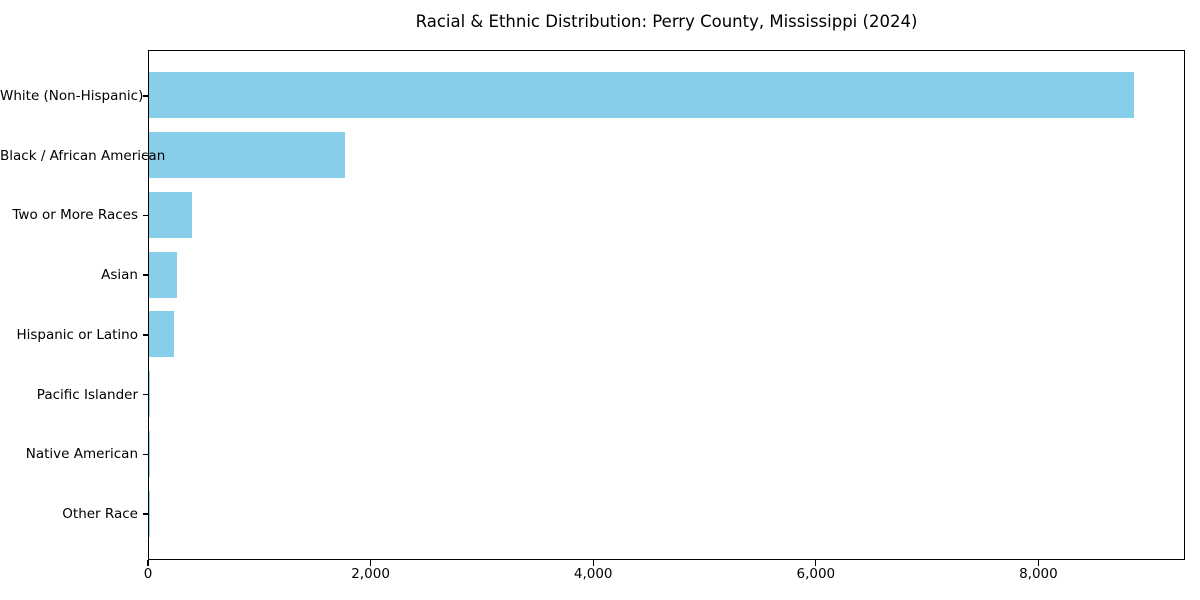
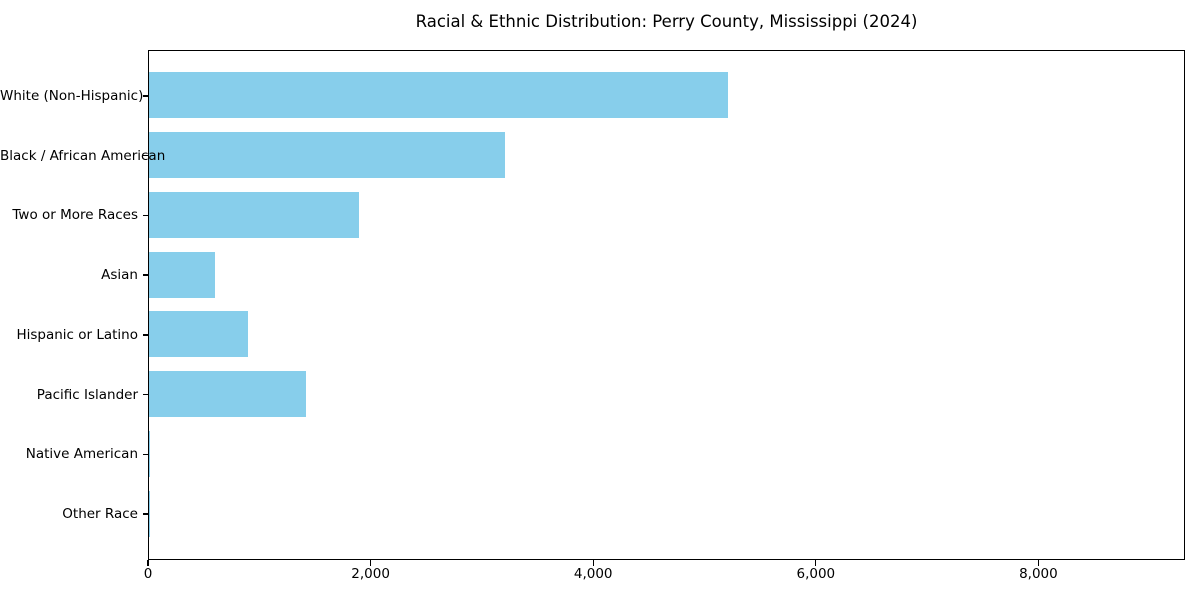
White (Non-Hispanic): 8850 -> 5200
Black / African American: 1760 -> 3200
Two or More Races: 380 -> 1890
Asian: 250 -> 590
Hispanic or Latino: 220 -> 890
Pacific Islander: 10 -> 1410
